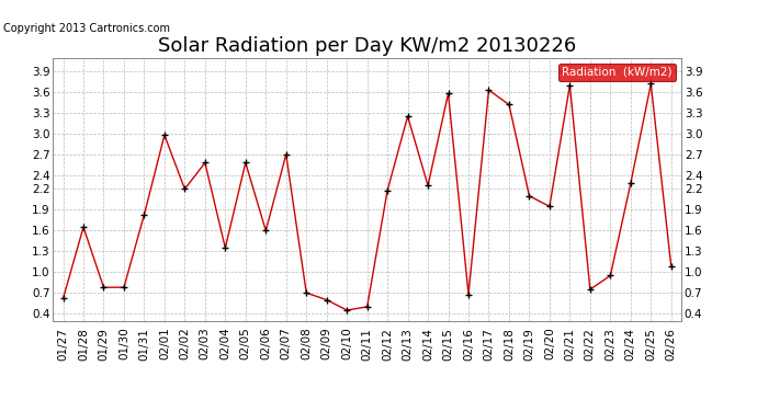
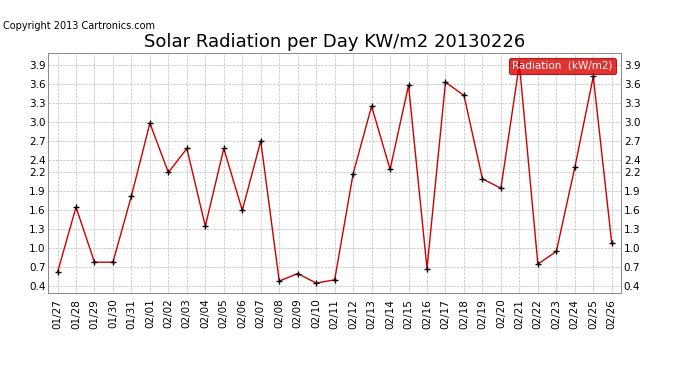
02/08: 0.70 -> 0.48
02/21: 3.70 -> 3.92
